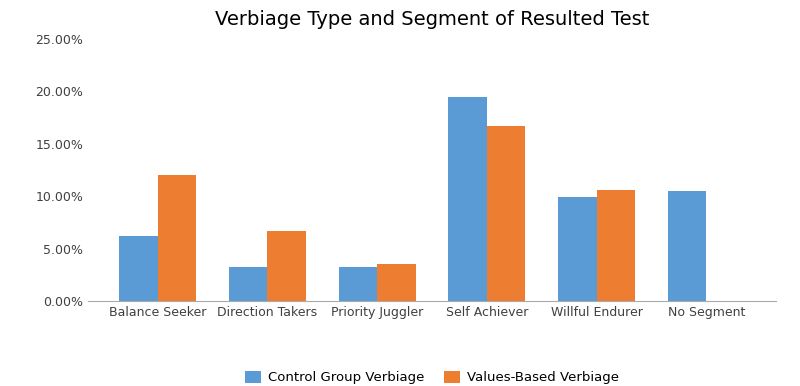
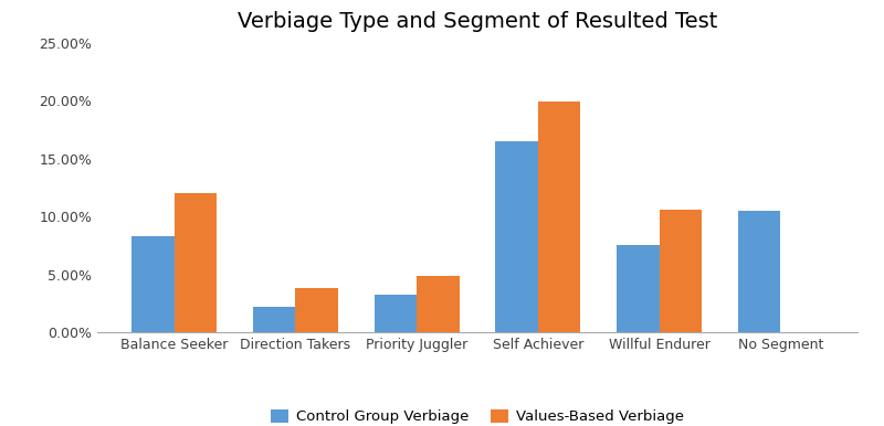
Control Group Verbiage/Balance Seeker: 6.2% -> 8.3%
Control Group Verbiage/Direction Takers: 3.2% -> 2.2%
Values-Based Verbiage/Direction Takers: 6.7% -> 3.8%
Values-Based Verbiage/Priority Juggler: 3.5% -> 4.9%
Control Group Verbiage/Self Achiever: 19.4% -> 16.5%
Values-Based Verbiage/Self Achiever: 16.7% -> 20.0%
Control Group Verbiage/Willful Endurer: 9.9% -> 7.5%
